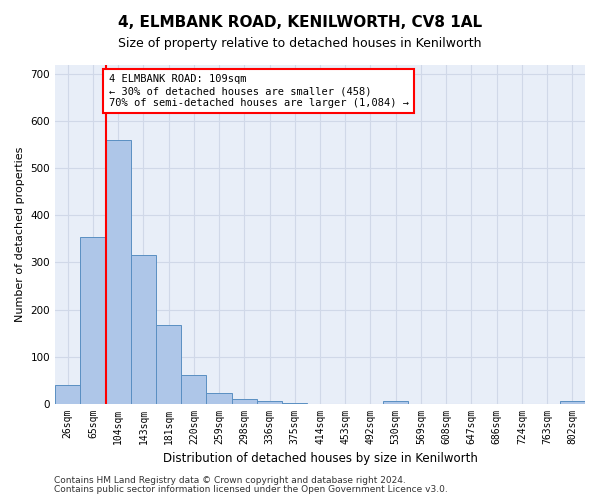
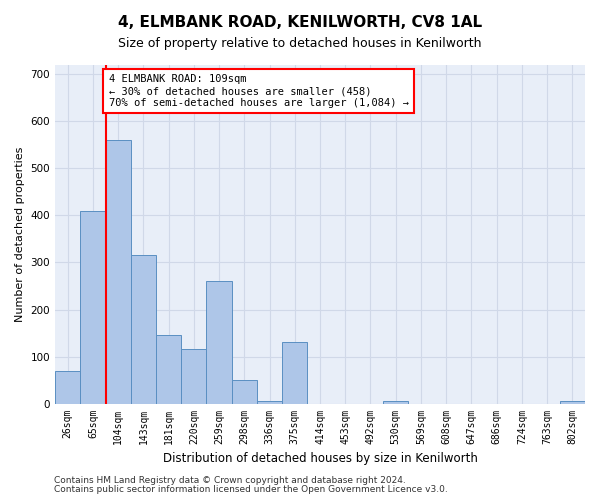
26sqm: 40 -> 70
65sqm: 355 -> 410
181sqm: 168 -> 145
220sqm: 60 -> 115
259sqm: 22 -> 260
298sqm: 10 -> 50
375sqm: 2 -> 130
